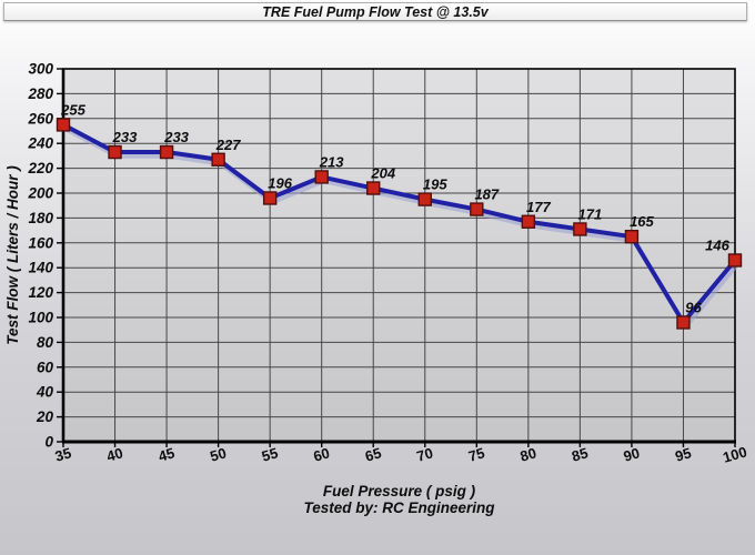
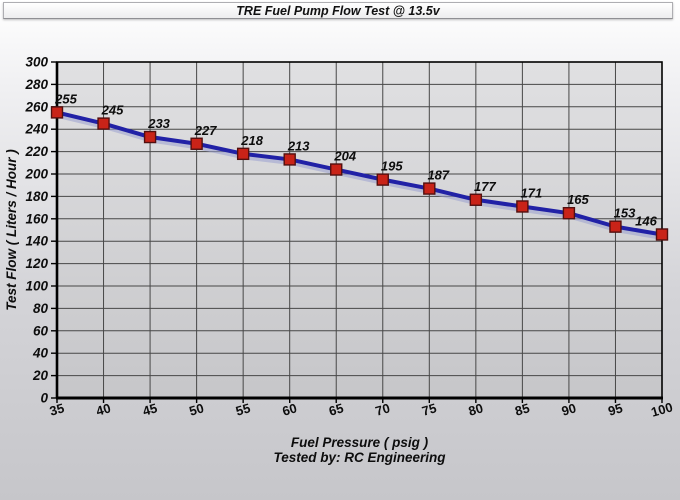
40: 233 -> 245
55: 196 -> 218
95: 96 -> 153
